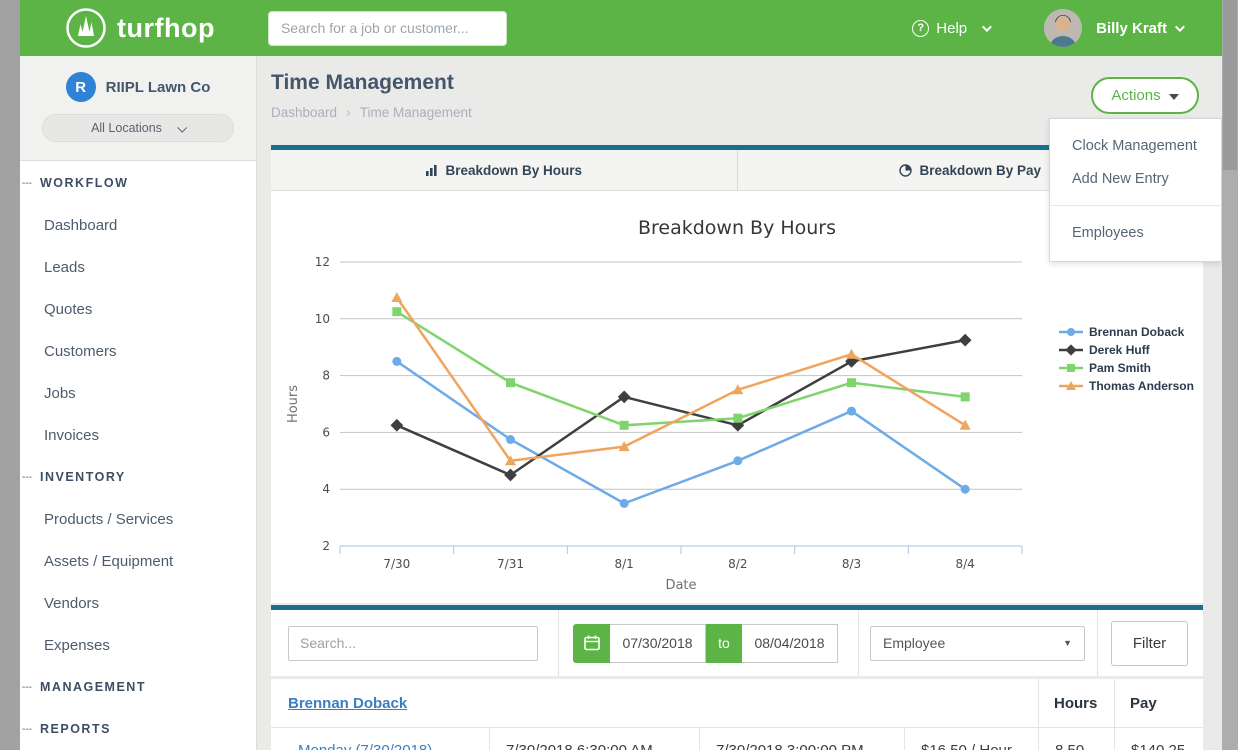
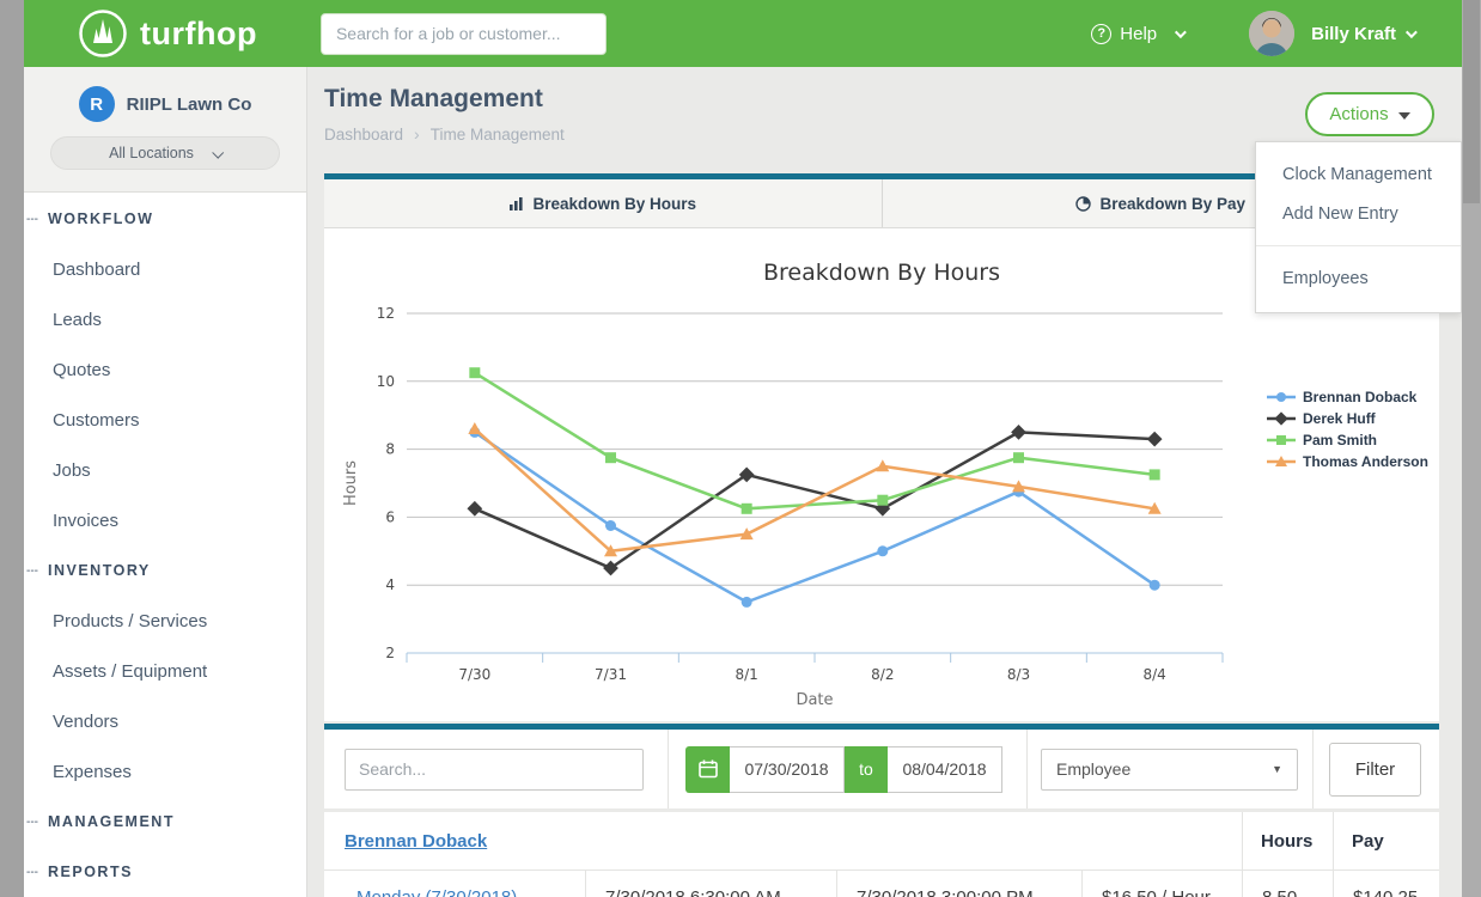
Thomas Anderson/7/30: 10.8 -> 8.6
Thomas Anderson/8/3: 8.8 -> 6.9
Derek Huff/8/4: 9.2 -> 8.3
